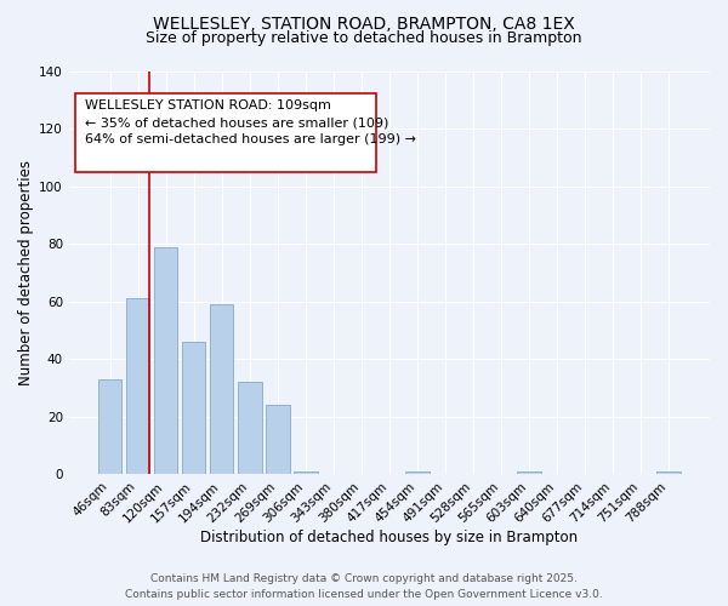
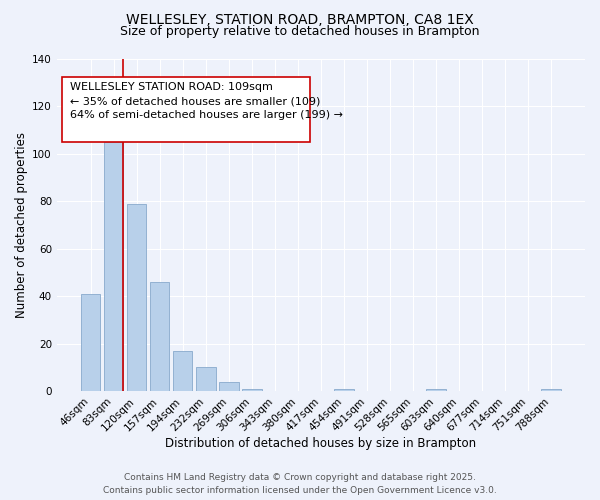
46sqm: 33 -> 41
83sqm: 61 -> 105
194sqm: 59 -> 17
232sqm: 32 -> 10
269sqm: 24 -> 4
